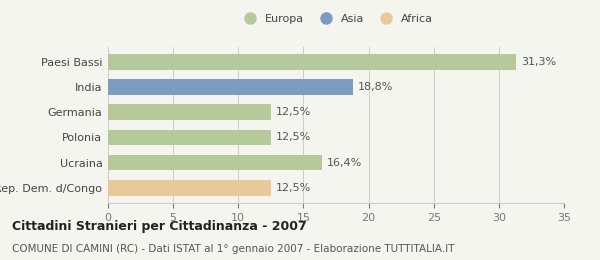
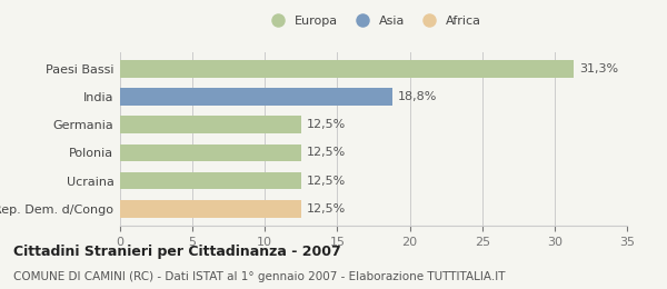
Ucraina: 16,4% -> 12,5%
